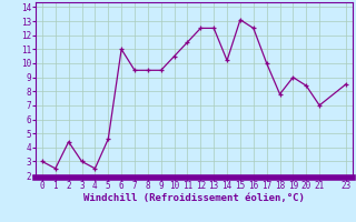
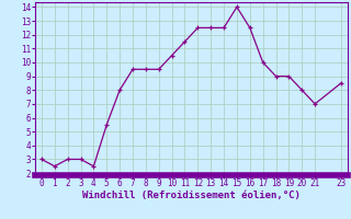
2: 4.4 -> 3.0
5: 4.6 -> 5.5
6: 11.0 -> 8.0
14: 10.2 -> 12.5
15: 13.1 -> 14.0
18: 7.8 -> 9.0
20: 8.4 -> 8.0
